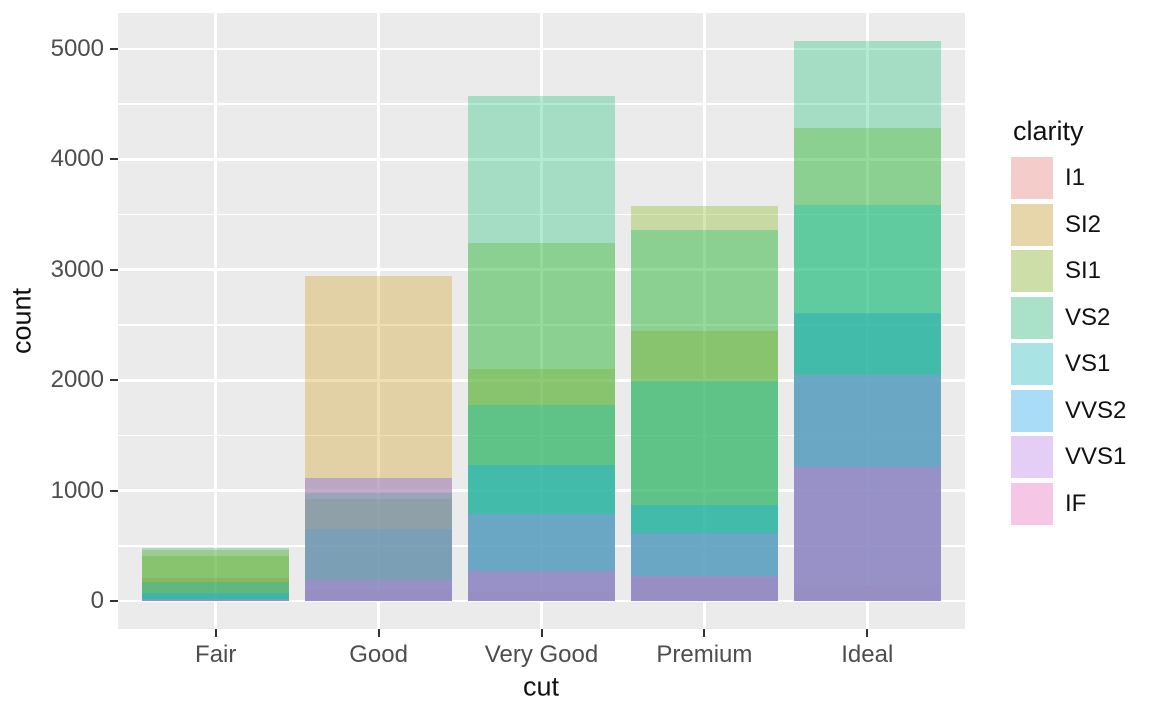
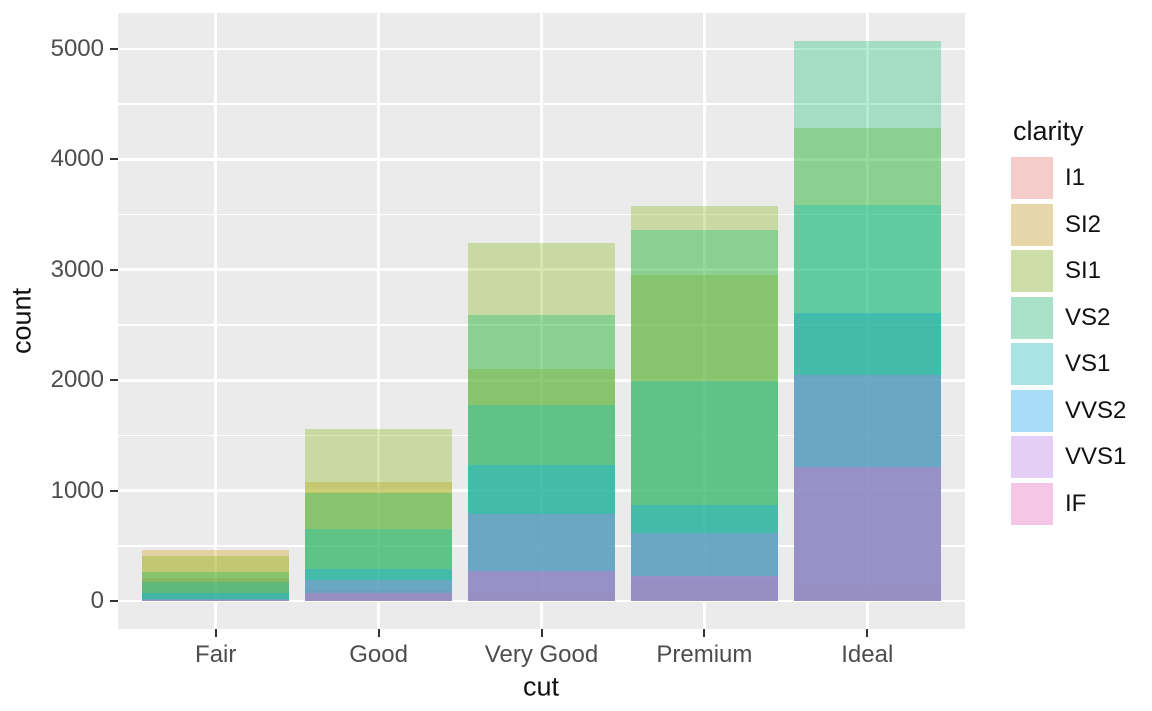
VS2/Fair: 480 -> 260
SI2/Good: 2940 -> 1080
SI1/Good: 920 -> 1560
VVS2/Good: 1110 -> 290
IF/Good: 1110 -> 70
VS2/Very Good: 4570 -> 2590
SI2/Premium: 2450 -> 2950
